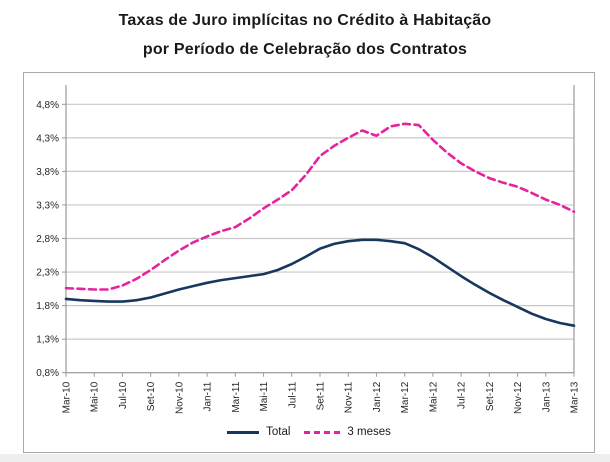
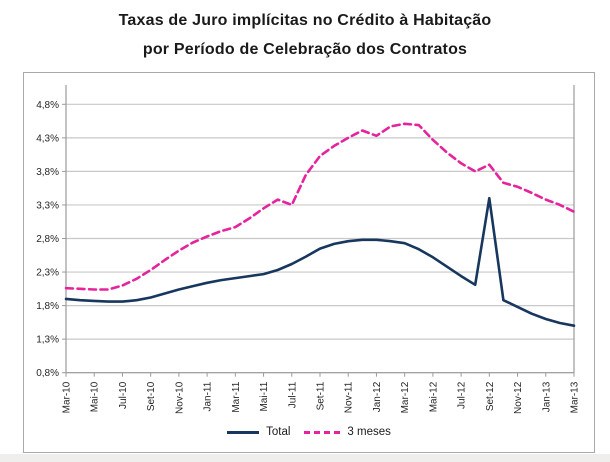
3 meses/Jul-11: 3,5% -> 3,3%
Total/Set-12: 2,0% -> 3,4%
3 meses/Set-12: 3,7% -> 3,9%
